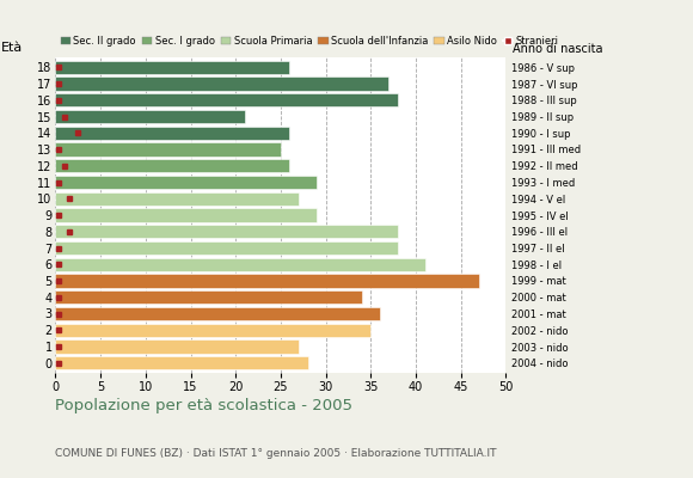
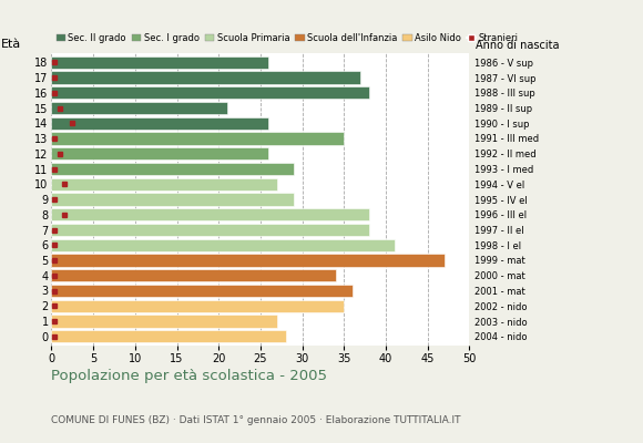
13: 25 -> 35
